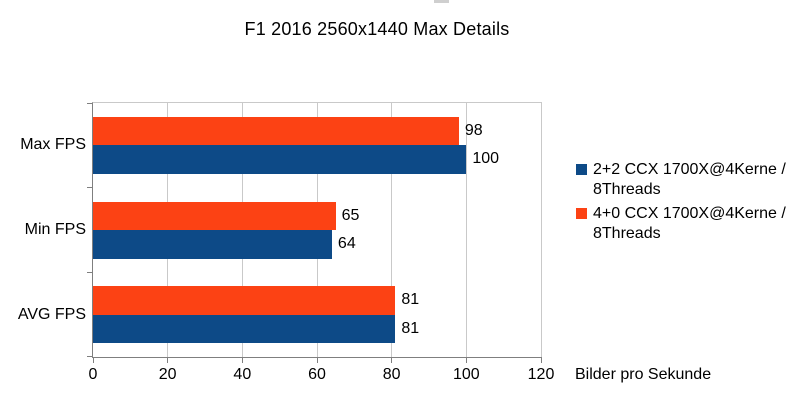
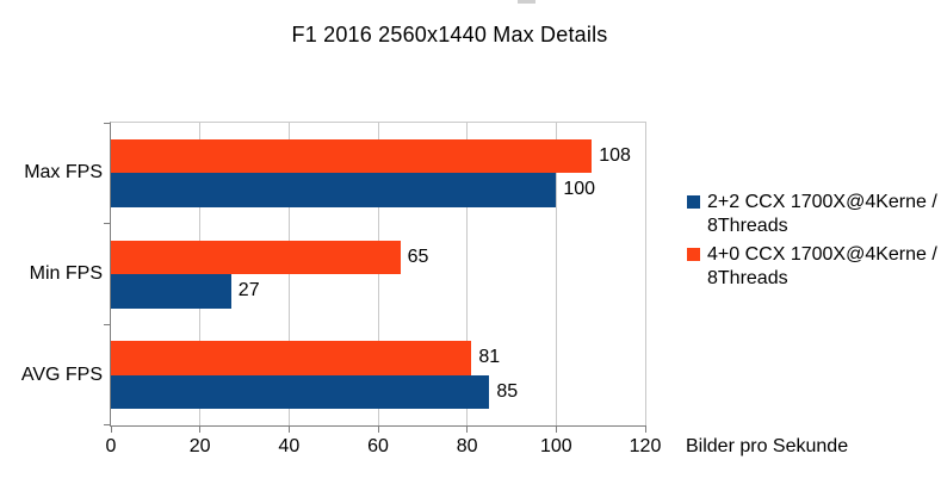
4+0 CCX 1700X@4Kerne / 8Threads/Max FPS: 98 -> 108
2+2 CCX 1700X@4Kerne / 8Threads/Min FPS: 64 -> 27
2+2 CCX 1700X@4Kerne / 8Threads/AVG FPS: 81 -> 85
